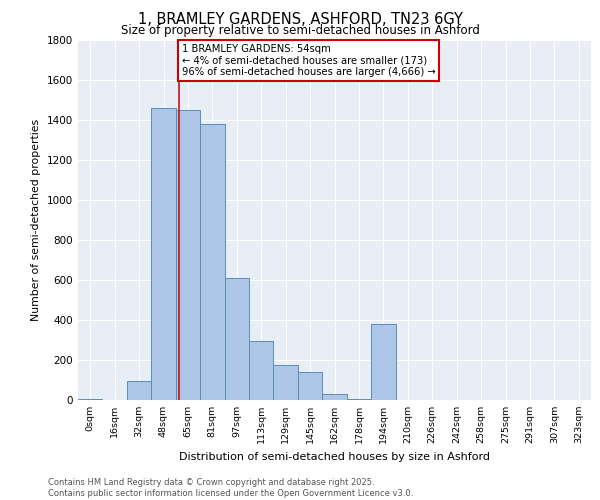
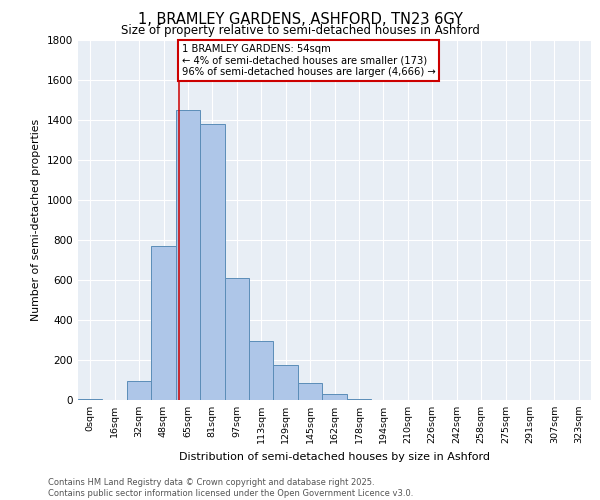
48sqm: 1460 -> 770
145sqm: 140 -> 80
194sqm: 380 -> 0
